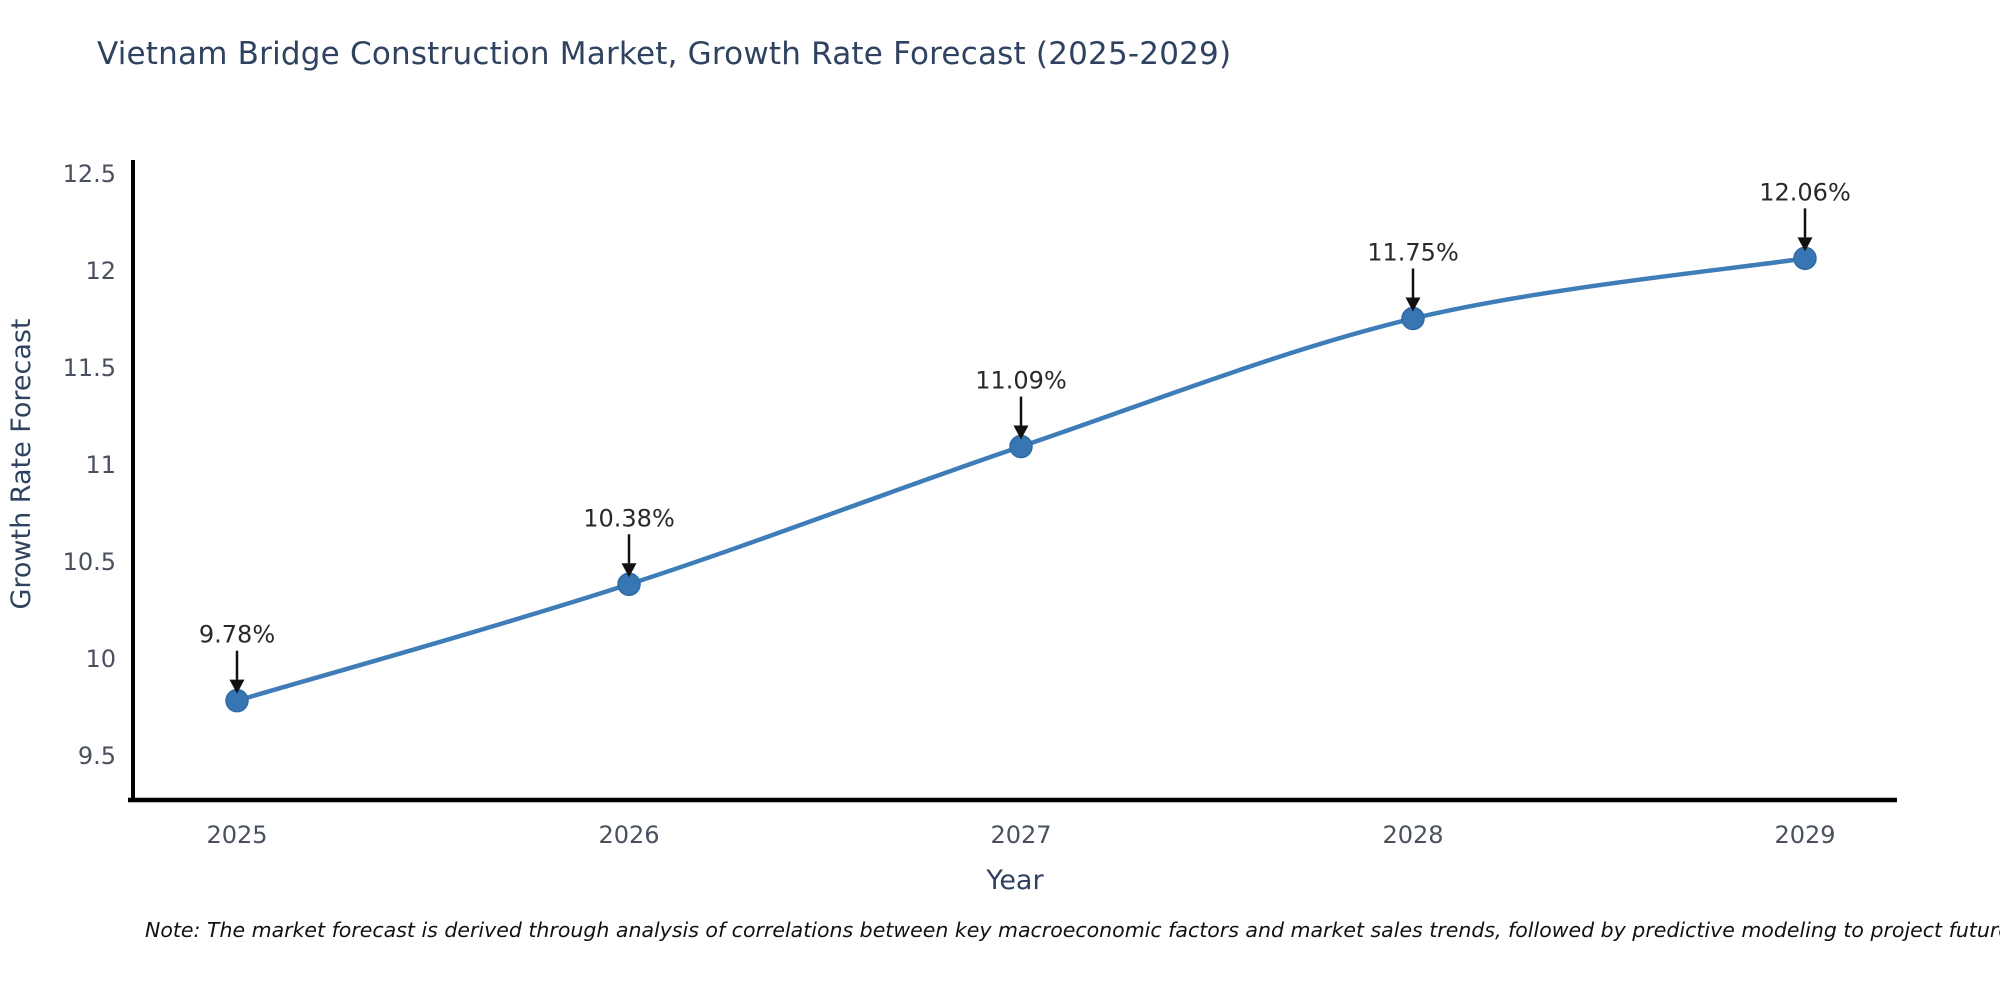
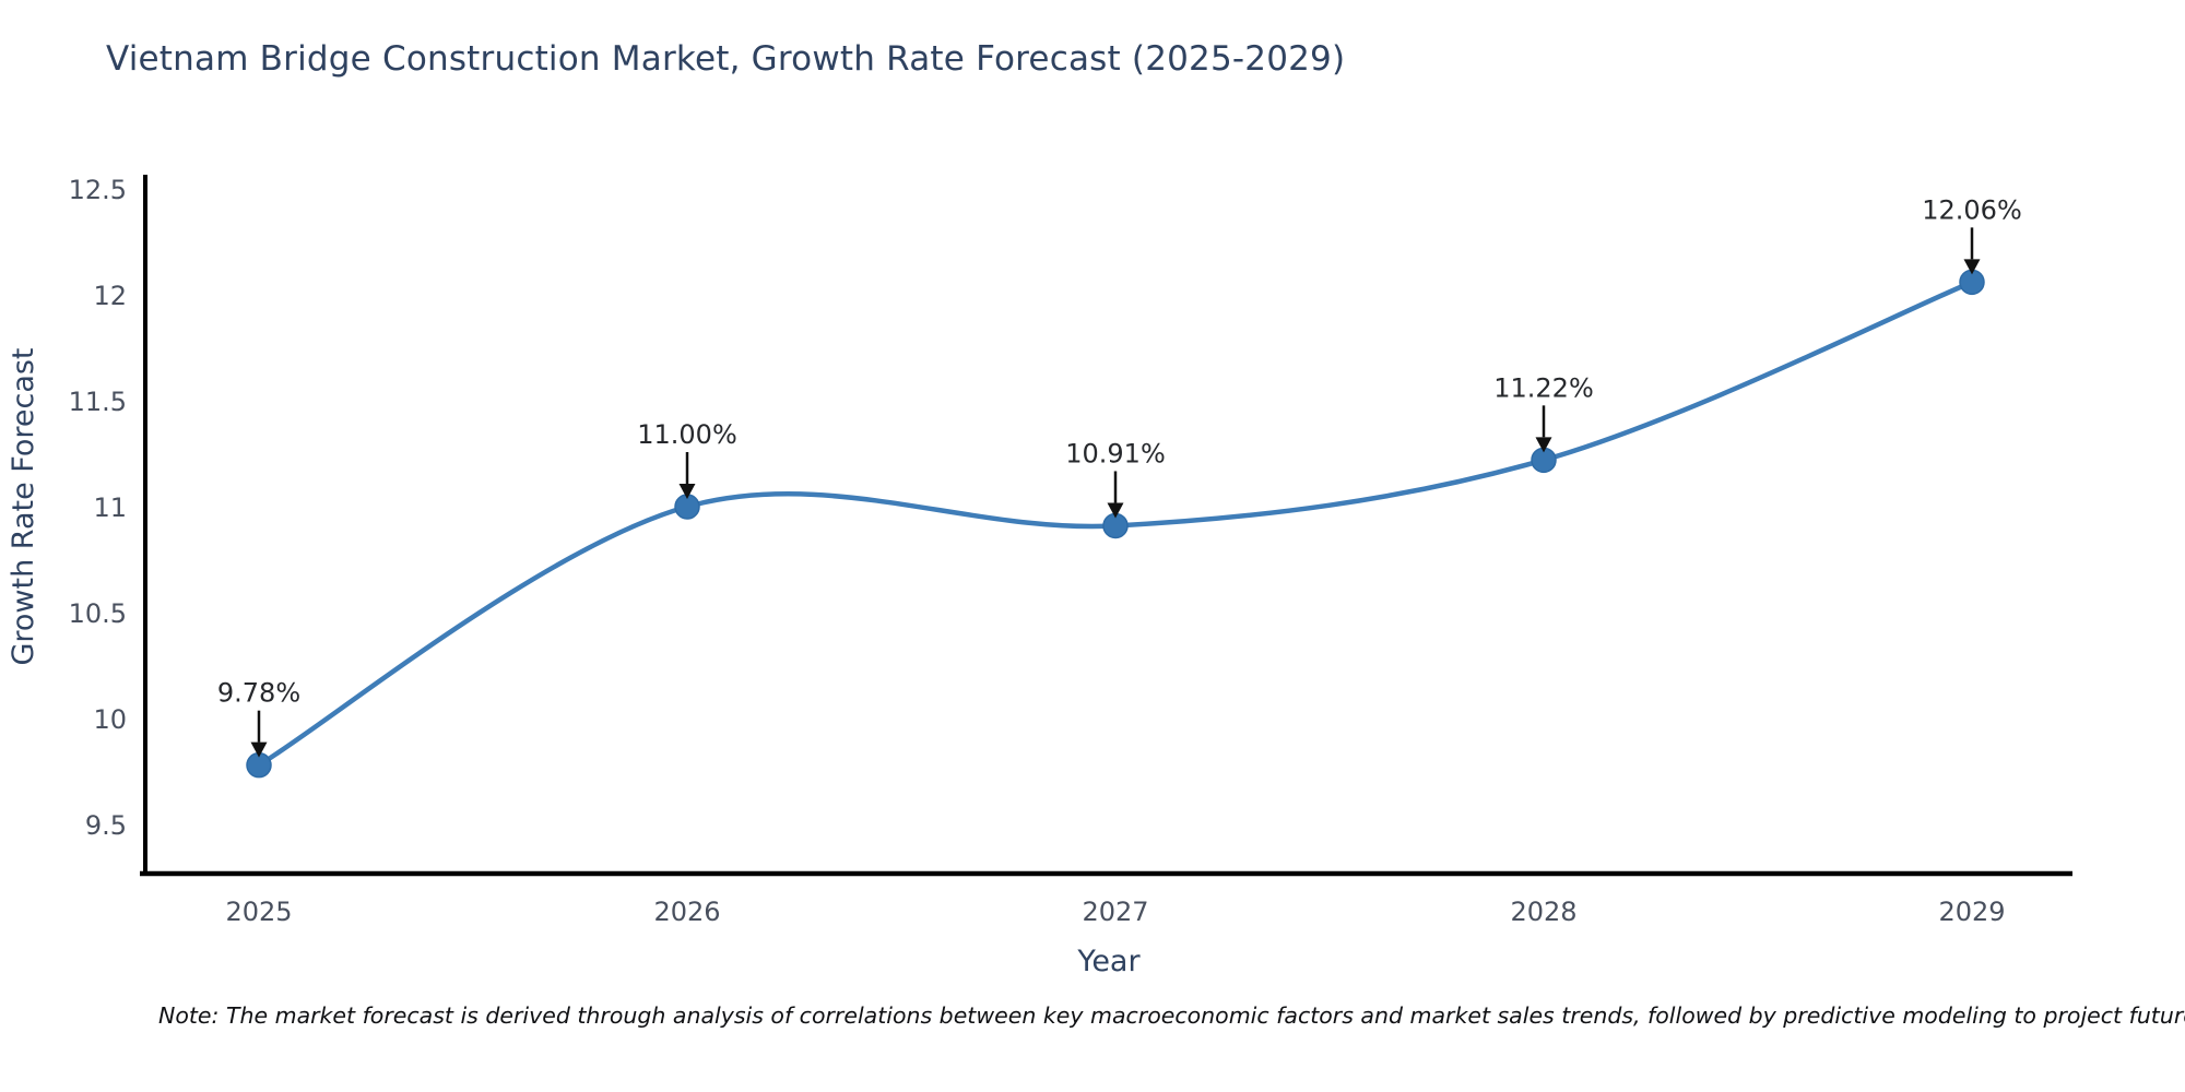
2026: 10.38% -> 11.00%
2027: 11.09% -> 10.91%
2028: 11.75% -> 11.22%
